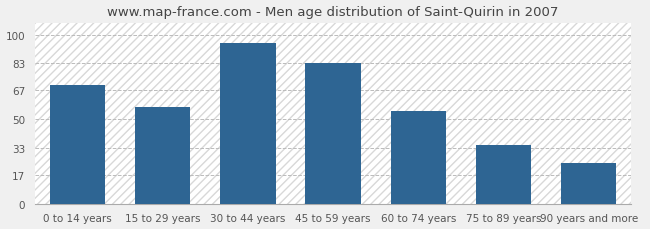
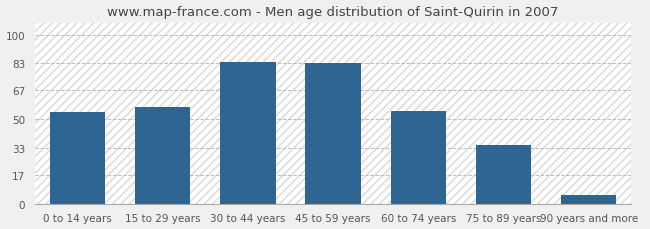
0 to 14 years: 70 -> 54
30 to 44 years: 95 -> 84
90 years and more: 24 -> 5
